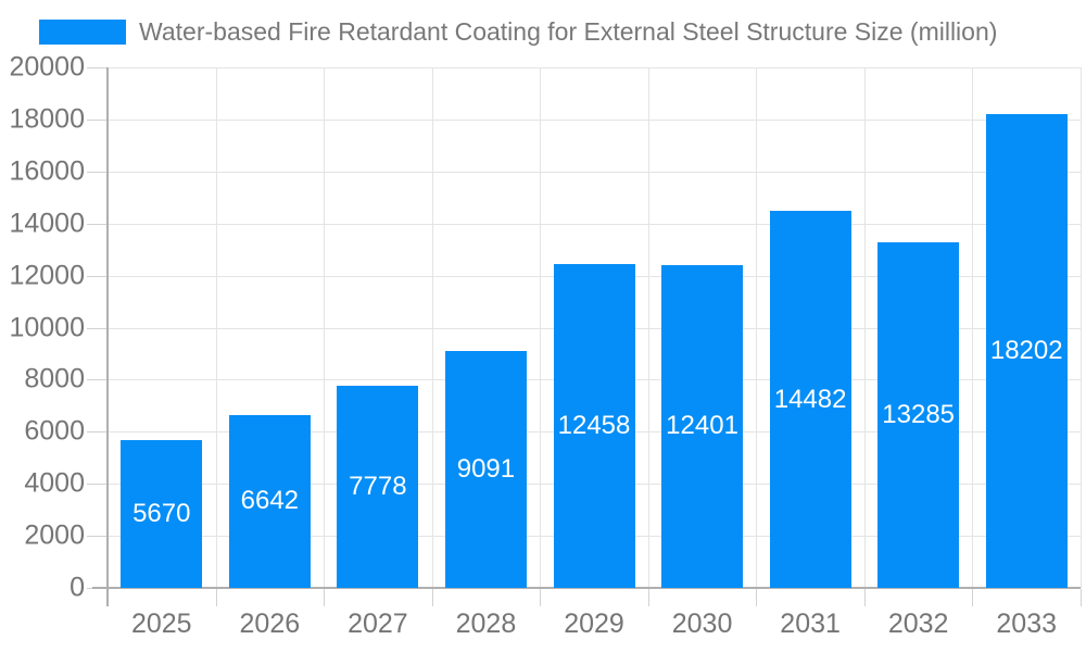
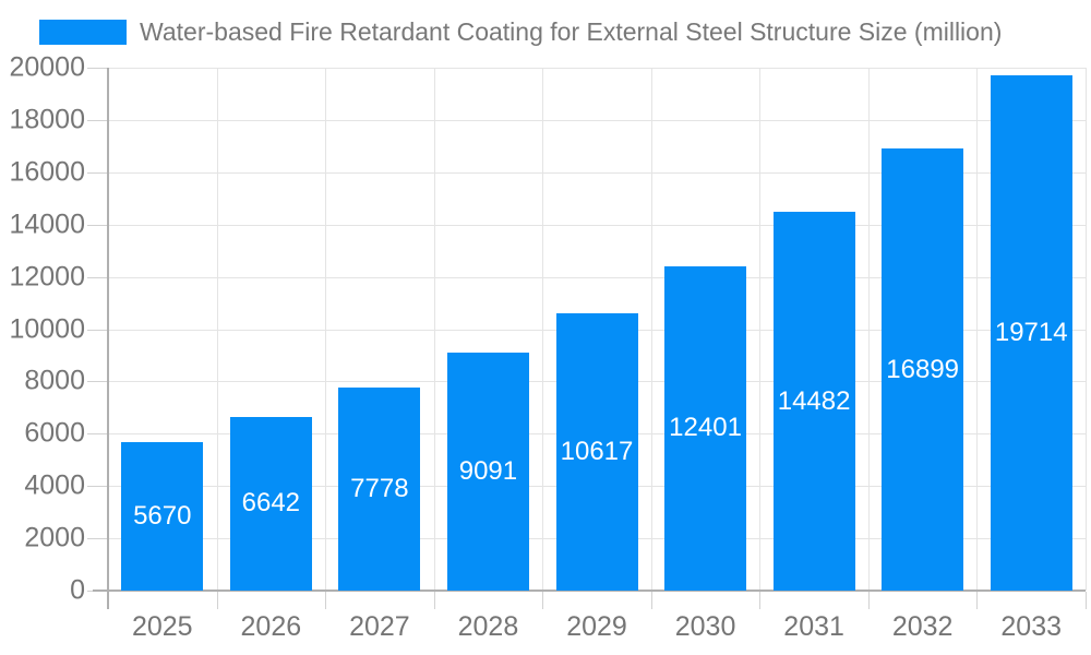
2029: 12458 -> 10617
2032: 13285 -> 16899
2033: 18202 -> 19714
